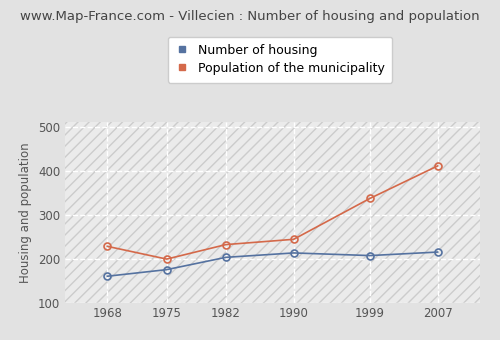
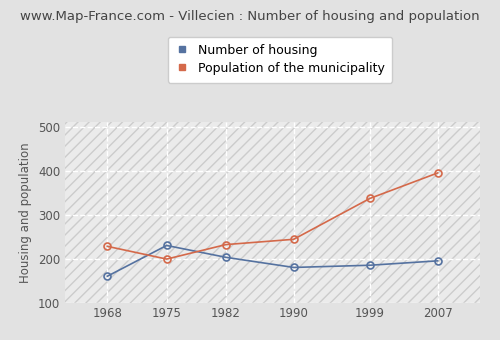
Number of housing/1975: 175 -> 230
Number of housing/1990: 213 -> 180
Number of housing/1999: 207 -> 185
Number of housing/2007: 215 -> 195
Population of the municipality/2007: 411 -> 395
